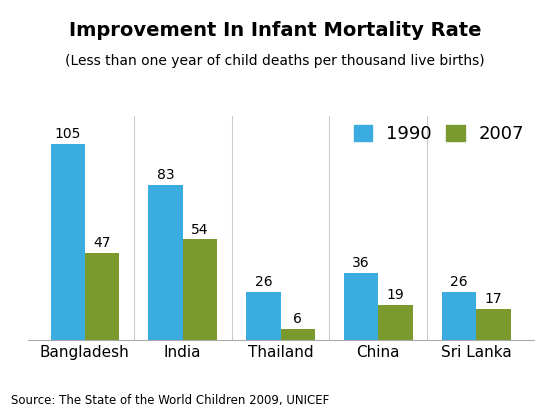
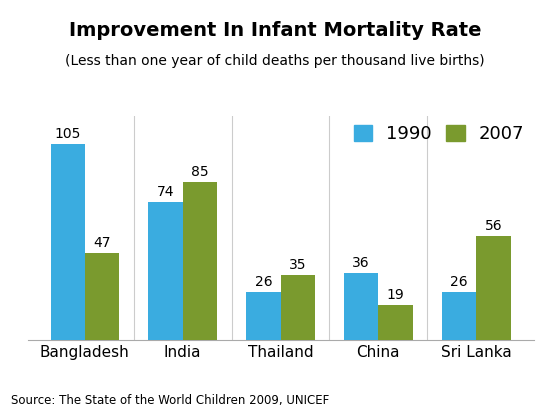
1990/India: 83 -> 74
2007/India: 54 -> 85
2007/Thailand: 6 -> 35
2007/Sri Lanka: 17 -> 56
